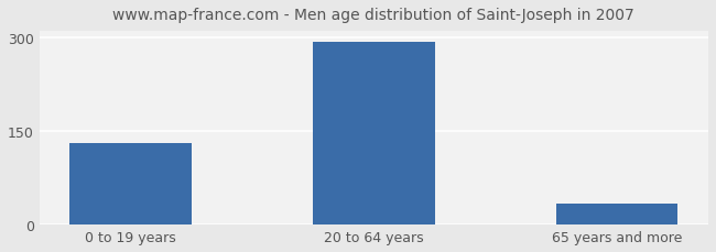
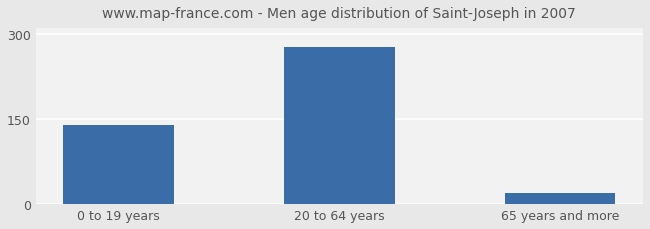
0 to 19 years: 130 -> 140
20 to 64 years: 292 -> 277
65 years and more: 34 -> 20
